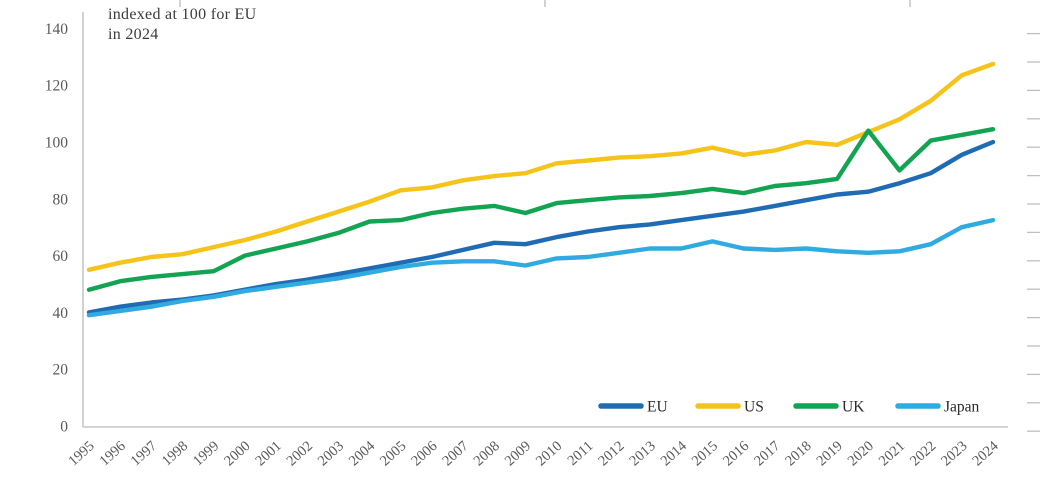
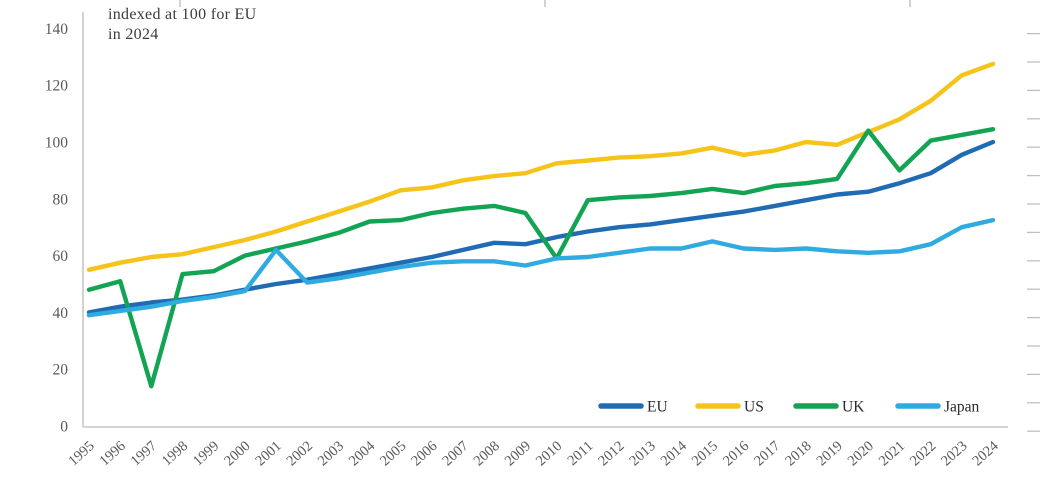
UK/1997: 52 -> 14
Japan/2001: 49 -> 62
UK/2010: 78 -> 59
